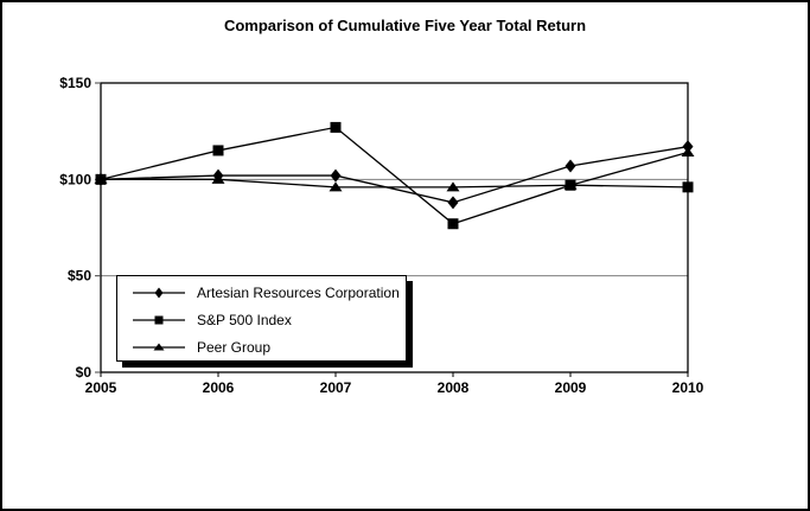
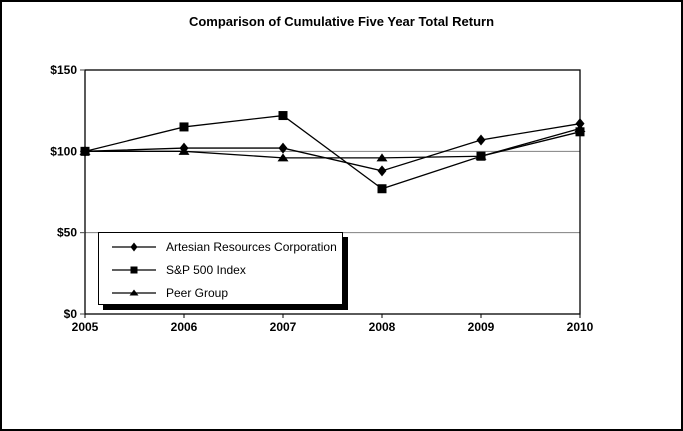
S&P 500 Index/2007: $127 -> $122
S&P 500 Index/2010: $96 -> $112
